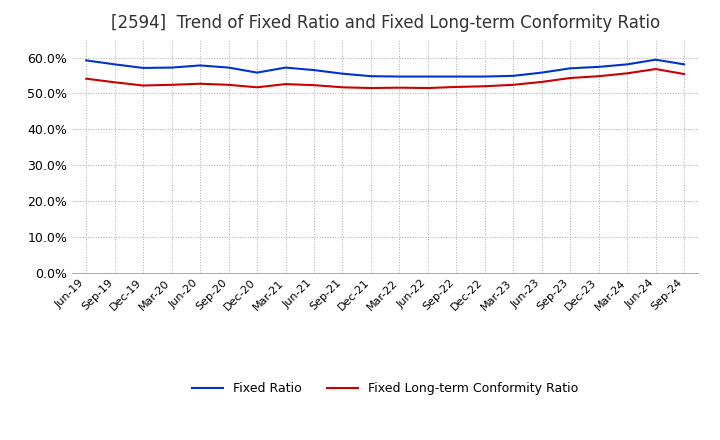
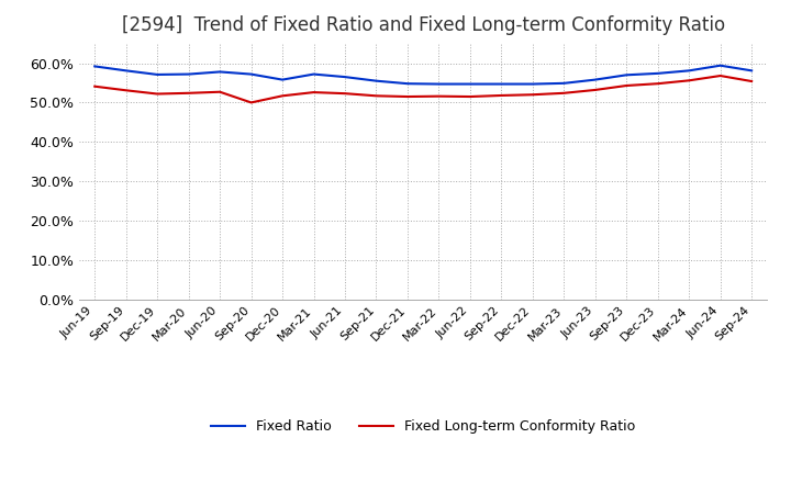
Fixed Long-term Conformity Ratio/Sep-20: 52.4% -> 50.0%
